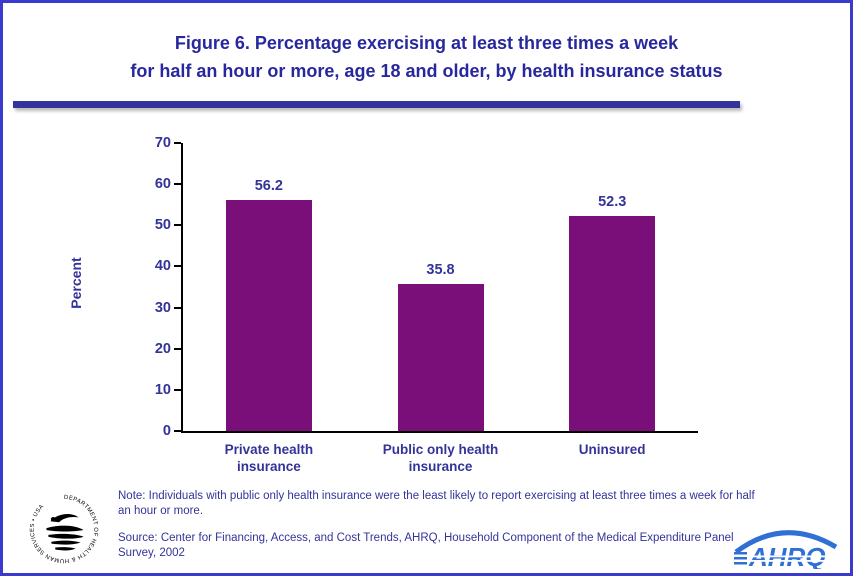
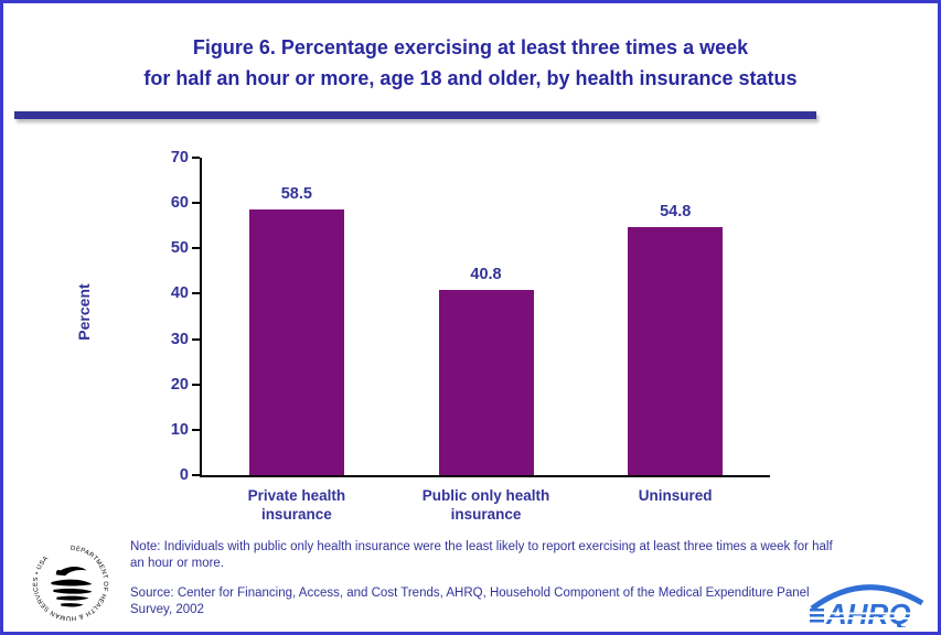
Private health insurance: 56.2 -> 58.5
Public only health insurance: 35.8 -> 40.8
Uninsured: 52.3 -> 54.8
